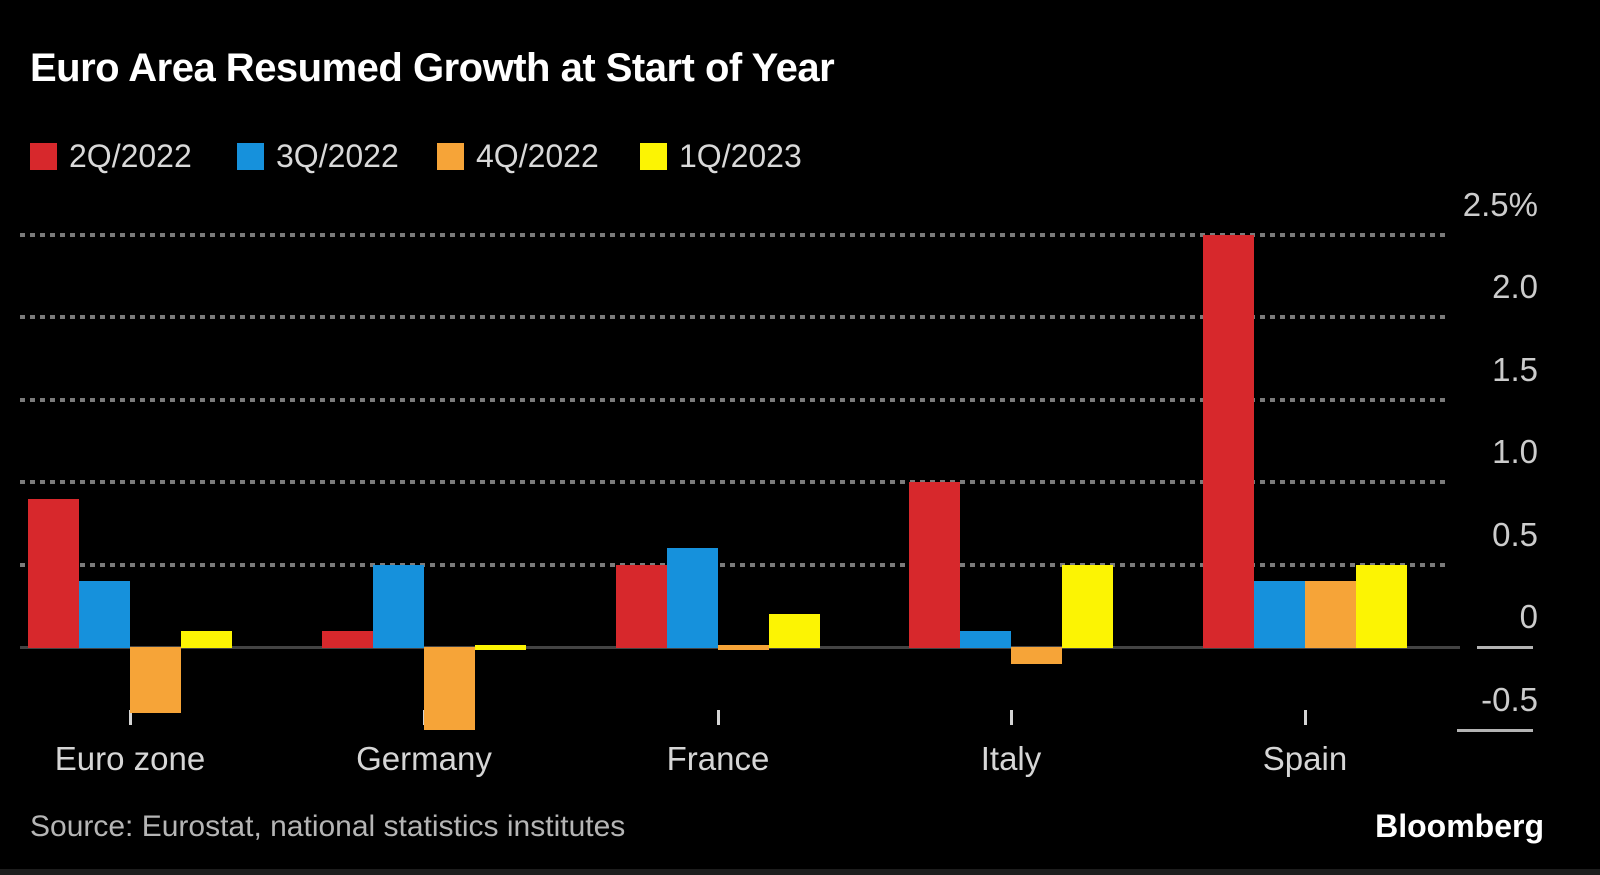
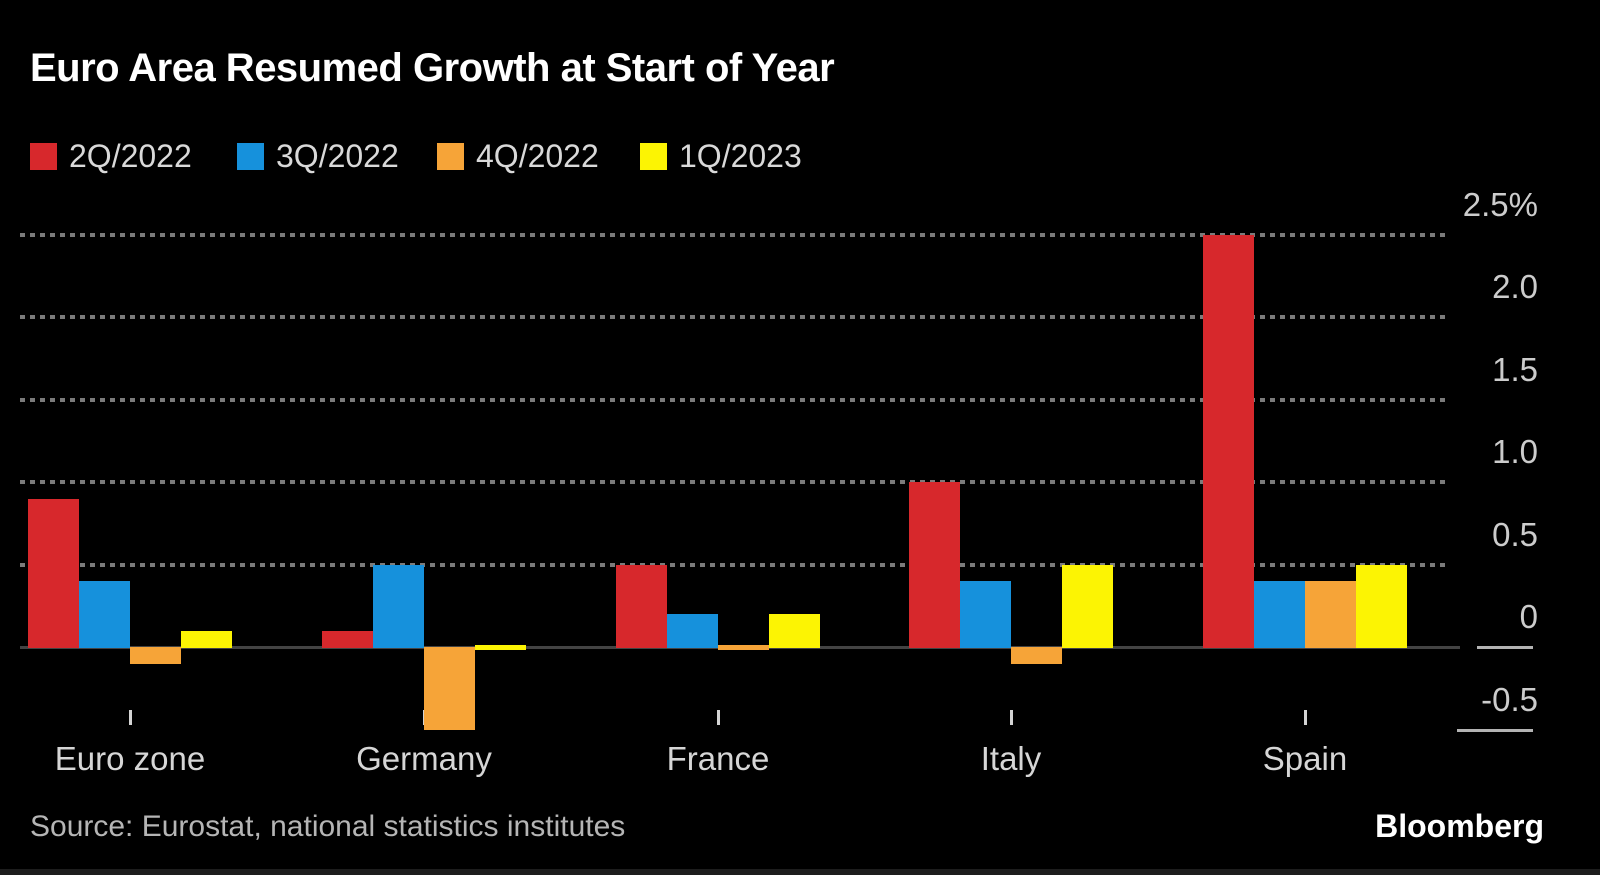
4Q/2022/Euro zone: -0.4% -> -0.1%
3Q/2022/France: 0.6% -> 0.2%
3Q/2022/Italy: 0.1% -> 0.4%
